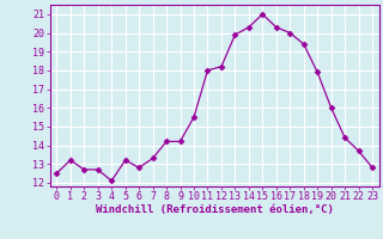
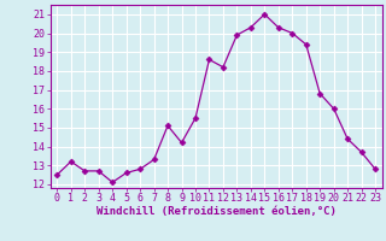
5: 13.2 -> 12.6
8: 14.2 -> 15.1
11: 18.0 -> 18.6
19: 17.9 -> 16.8
